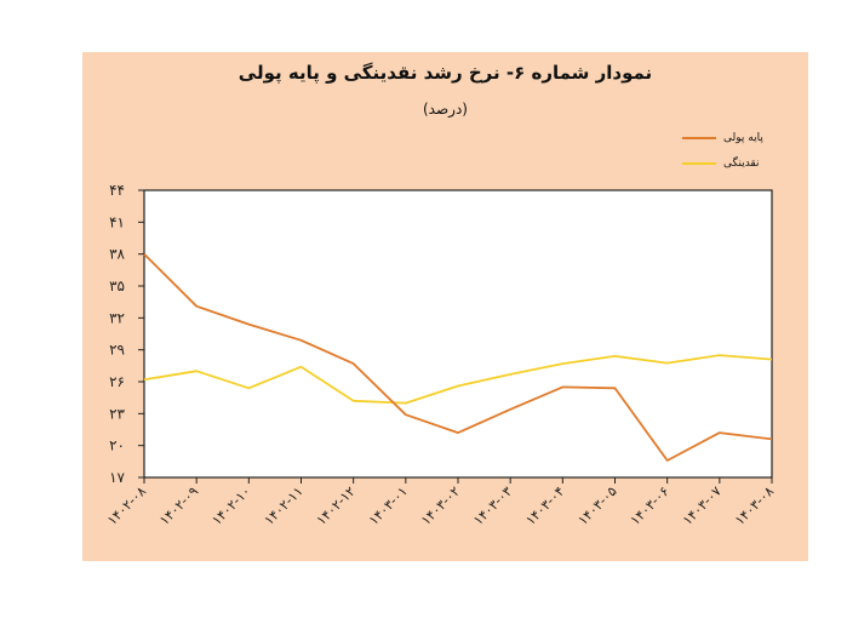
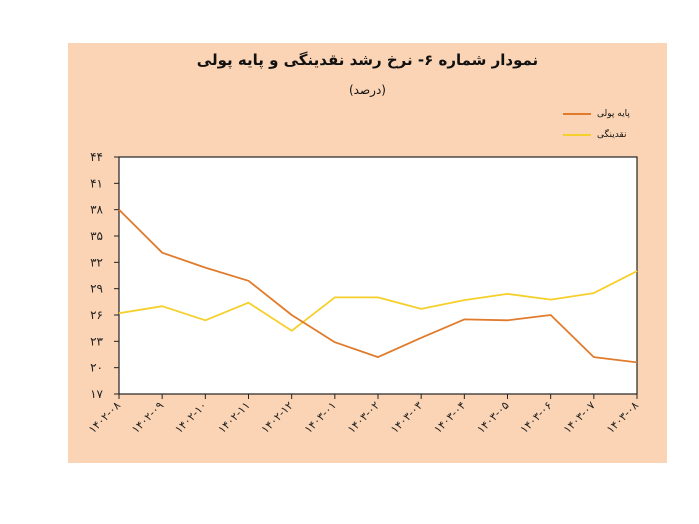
پایه پولی/۱۴۰۲-۱۲: 28 -> 26
نقدینگی/۱۴۰۳-۰۱: 24 -> 28
نقدینگی/۱۴۰۳-۰۲: 26 -> 28
پایه پولی/۱۴۰۳-۰۶: 19 -> 26
نقدینگی/۱۴۰۳-۰۸: 28 -> 31
